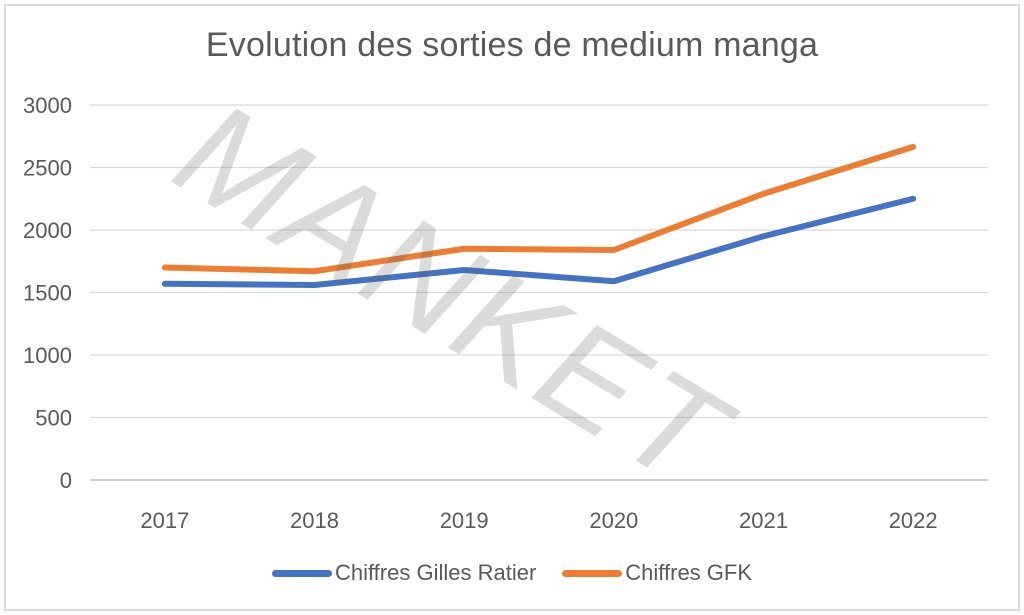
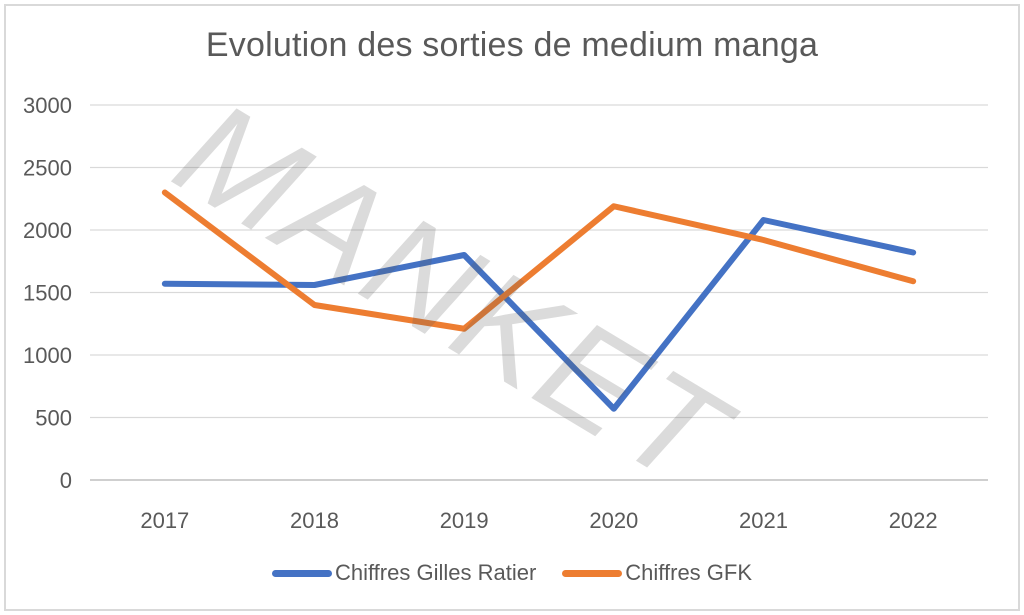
Chiffres GFK/2017: 1700 -> 2300
Chiffres GFK/2018: 1670 -> 1400
Chiffres Gilles Ratier/2019: 1680 -> 1800
Chiffres GFK/2019: 1850 -> 1210
Chiffres Gilles Ratier/2020: 1590 -> 570
Chiffres GFK/2020: 1840 -> 2190
Chiffres Gilles Ratier/2021: 1950 -> 2080
Chiffres GFK/2021: 2290 -> 1920
Chiffres Gilles Ratier/2022: 2250 -> 1820
Chiffres GFK/2022: 2660 -> 1590
